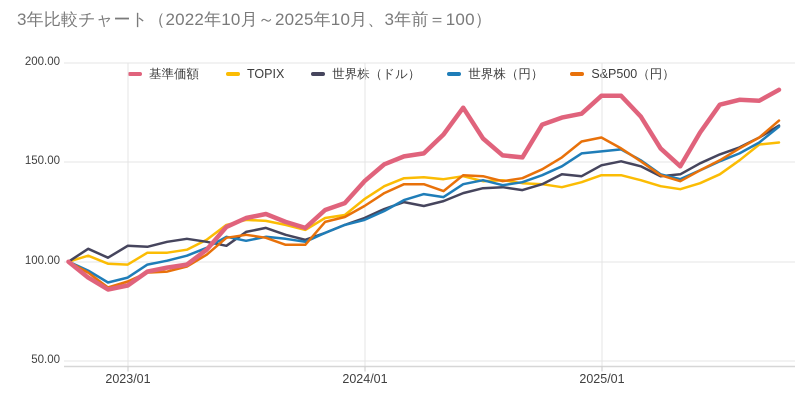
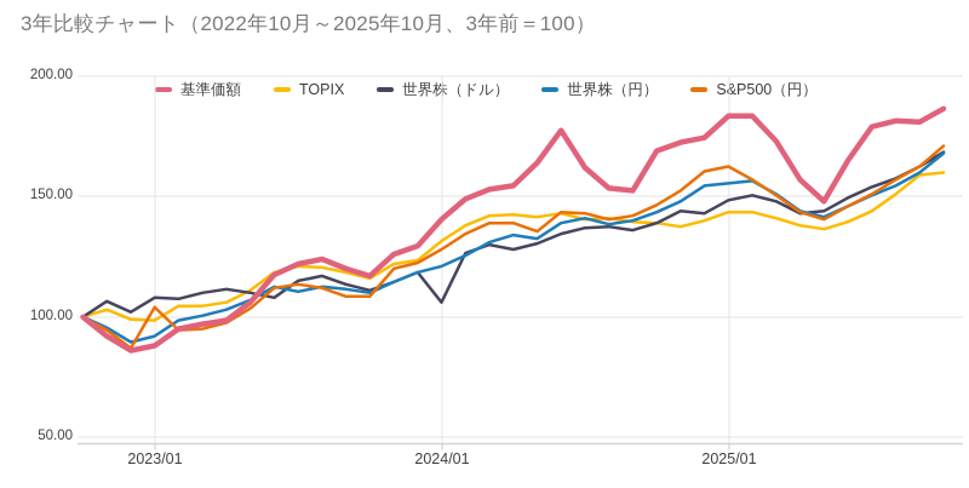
S&P500（円）/2023/01: 90 -> 104
世界株（ドル）/2024/01: 122 -> 106
